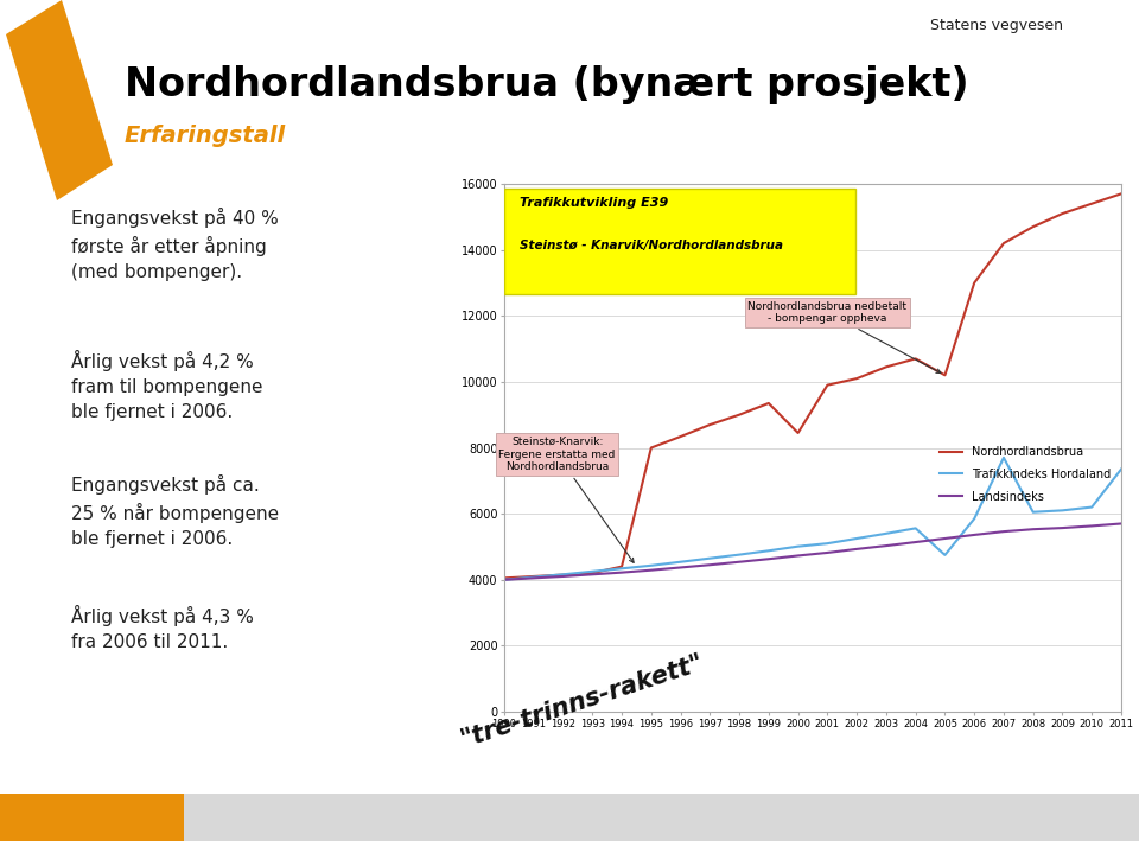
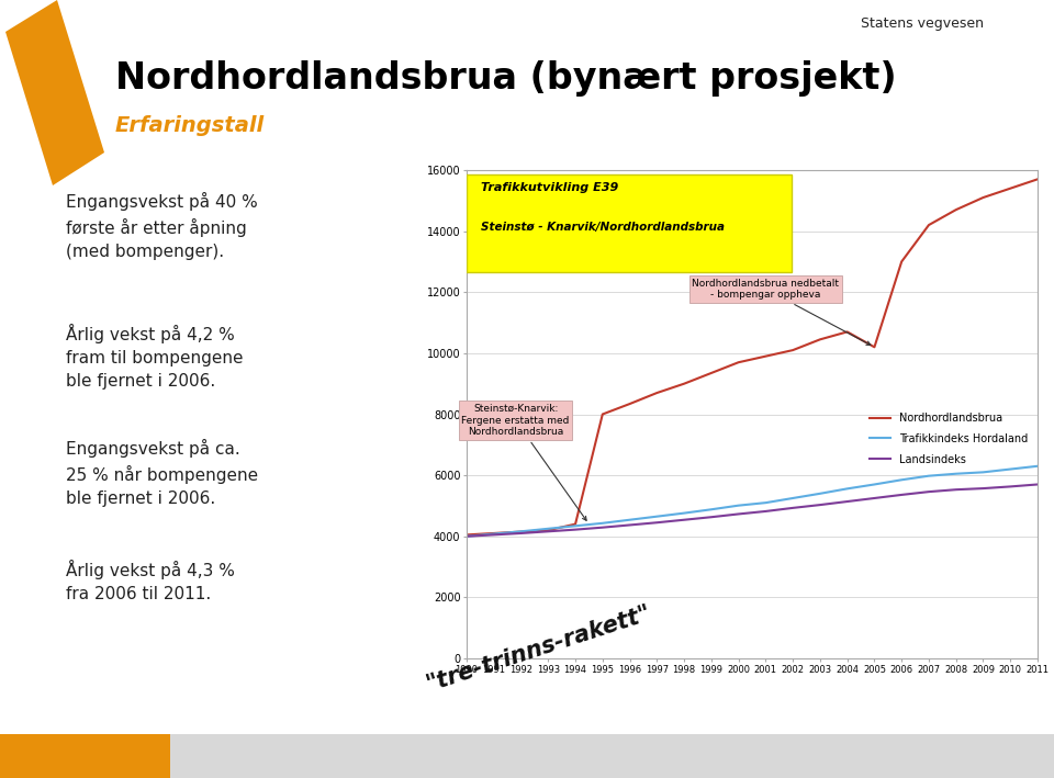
Nordhordlandsbrua/2000: 8450 -> 9700
Trafikkindeks Hordaland/2005: 4750 -> 5700
Trafikkindeks Hordaland/2007: 7700 -> 5980
Trafikkindeks Hordaland/2011: 7350 -> 6300
